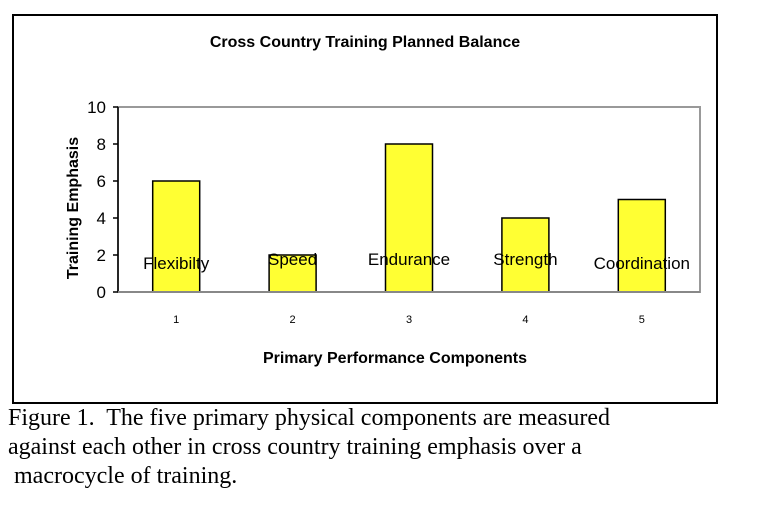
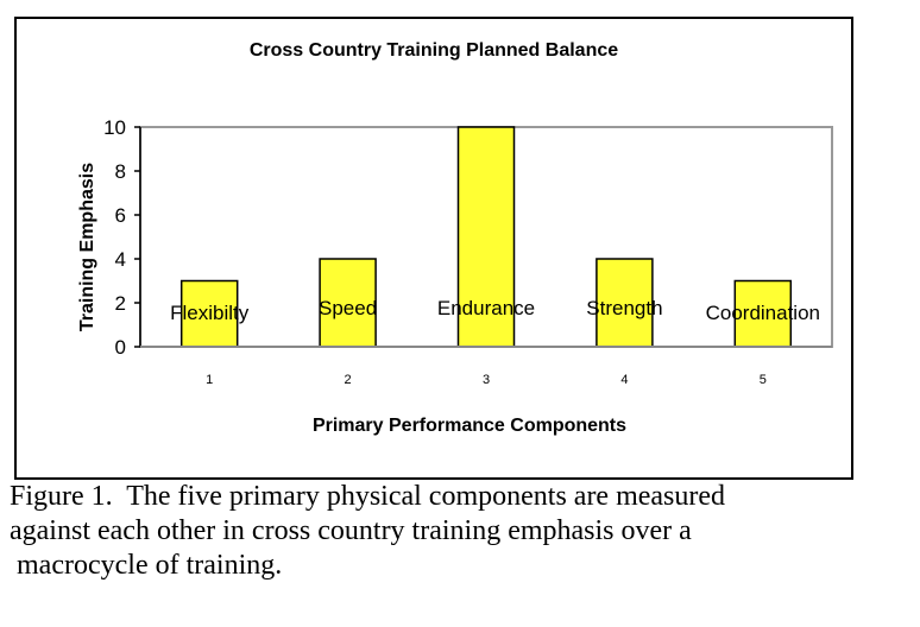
1: 6 -> 3
2: 2 -> 4
3: 8 -> 10
5: 5 -> 3
